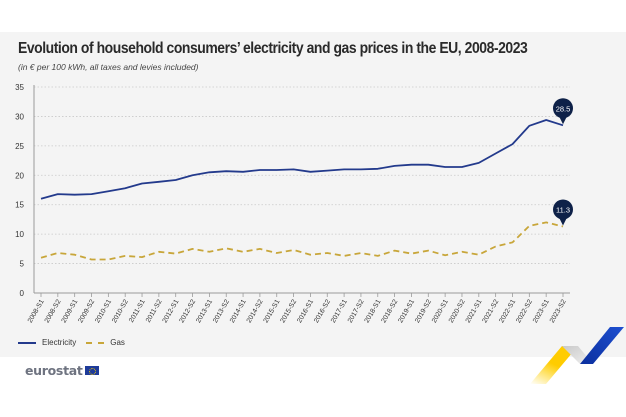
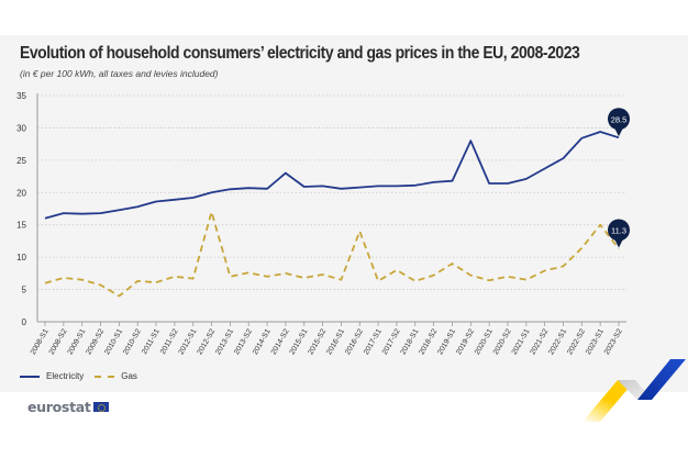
Gas/2010-S1: 6 -> 4
Gas/2012-S2: 8 -> 17
Electricity/2014-S2: 21 -> 23
Gas/2016-S2: 7 -> 14
Gas/2017-S2: 7 -> 8
Gas/2019-S1: 7 -> 9
Electricity/2019-S2: 22 -> 28
Gas/2023-S1: 12 -> 15
